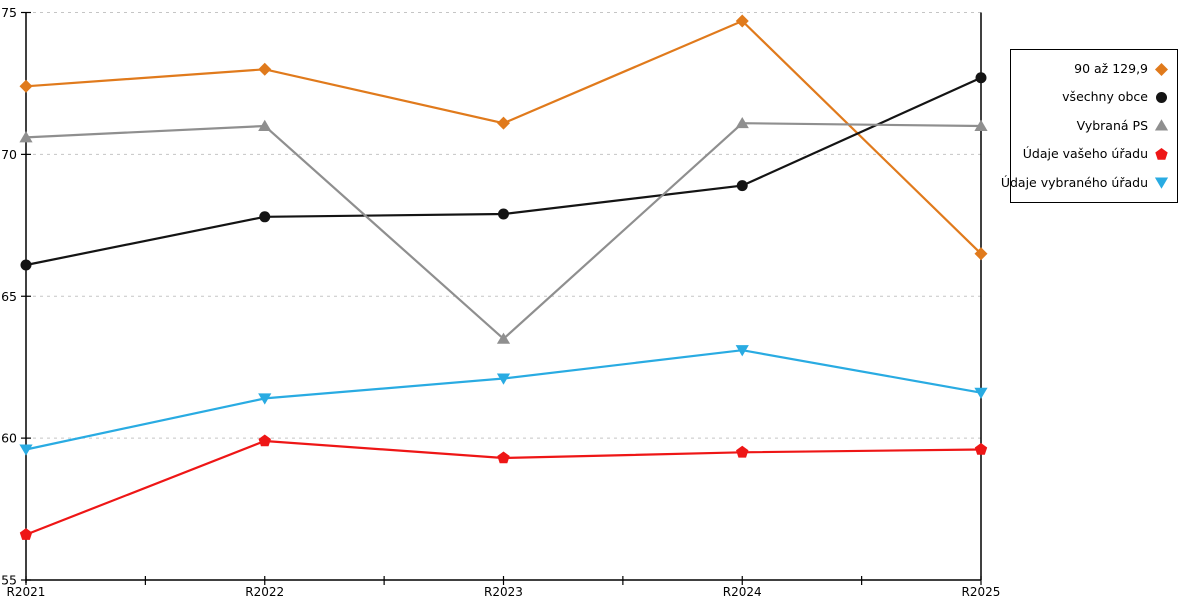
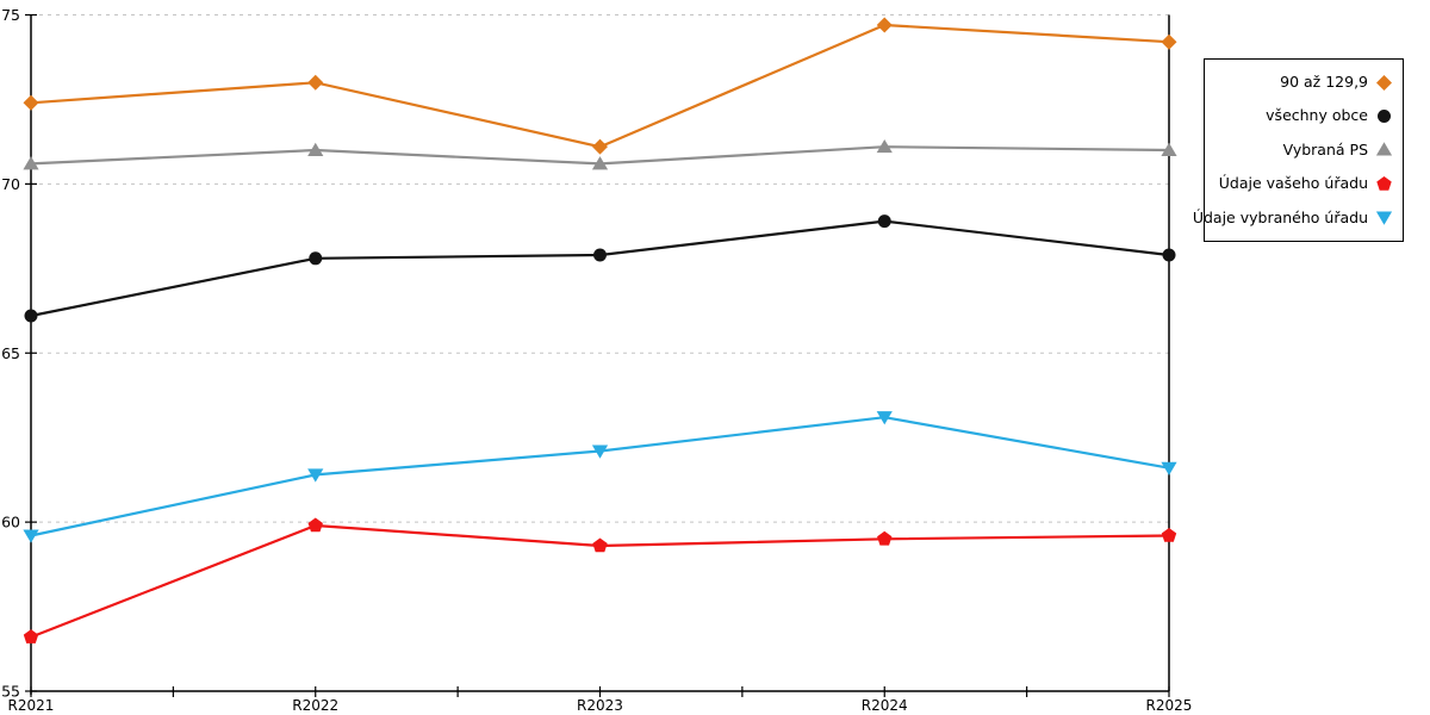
Vybraná PS/R2023: 63.5 -> 70.6
90 až 129,9/R2025: 66.5 -> 74.2
všechny obce/R2025: 72.7 -> 67.9
